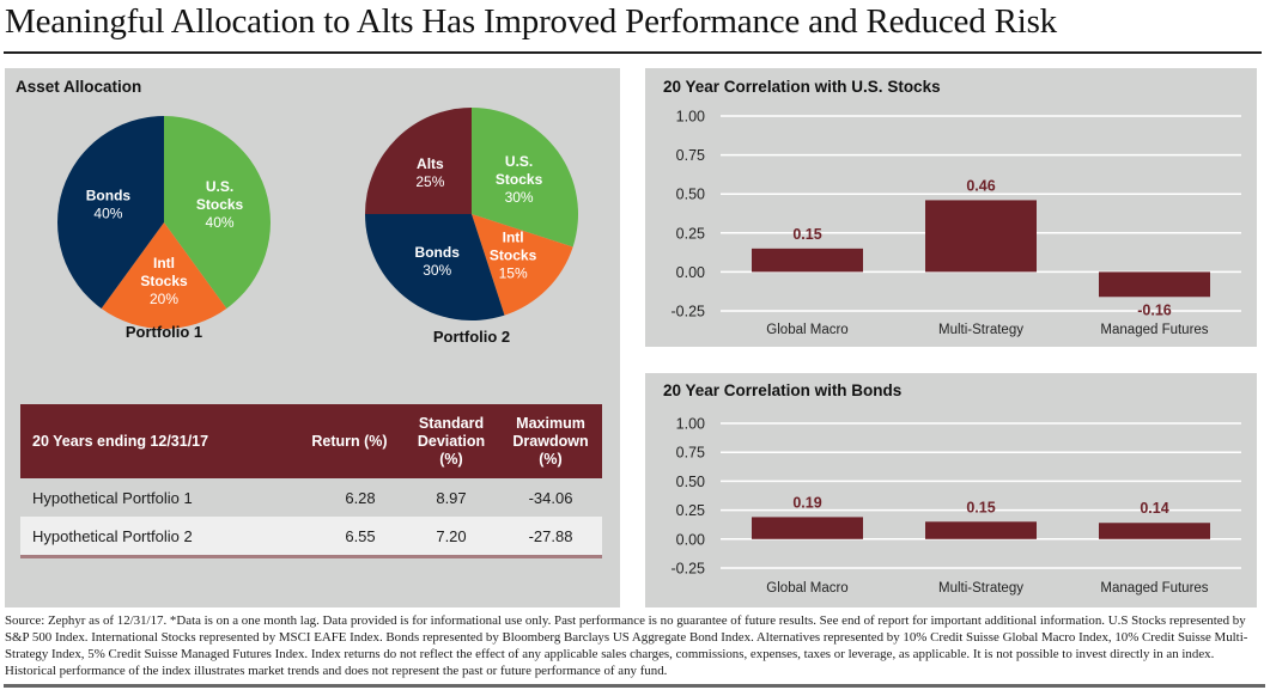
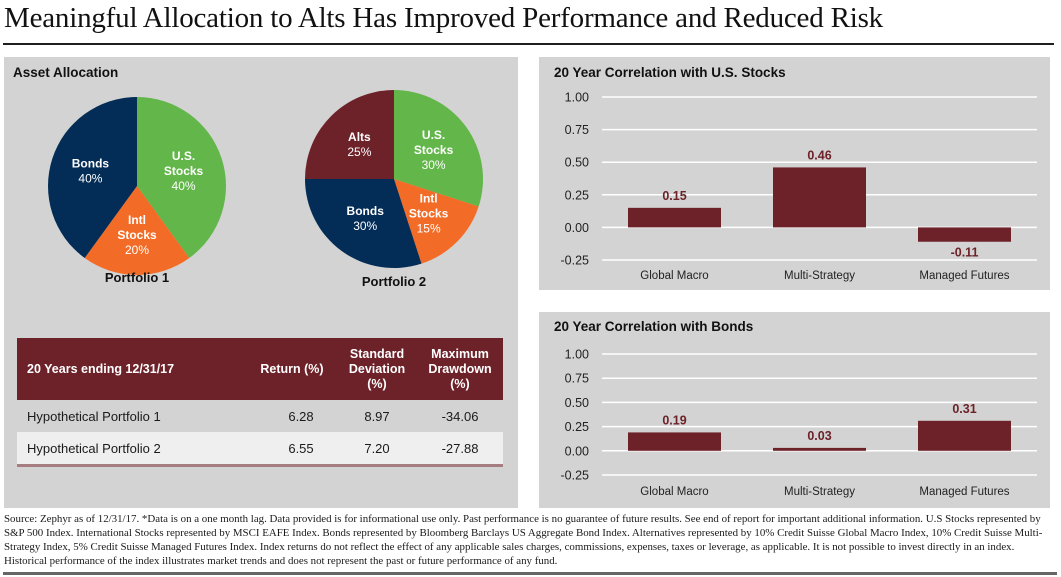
20 Year Correlation with U.S. Stocks/Managed Futures: -0.16 -> -0.11
20 Year Correlation with Bonds/Multi-Strategy: 0.15 -> 0.03
20 Year Correlation with Bonds/Managed Futures: 0.14 -> 0.31
